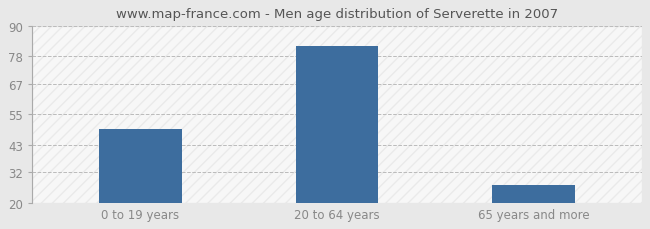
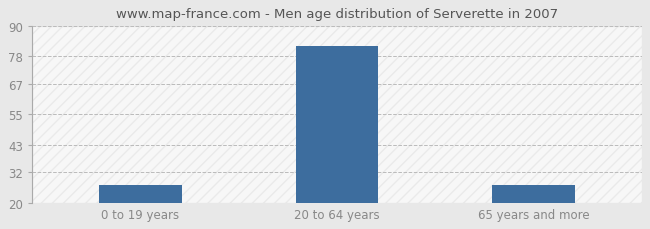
0 to 19 years: 49 -> 27
